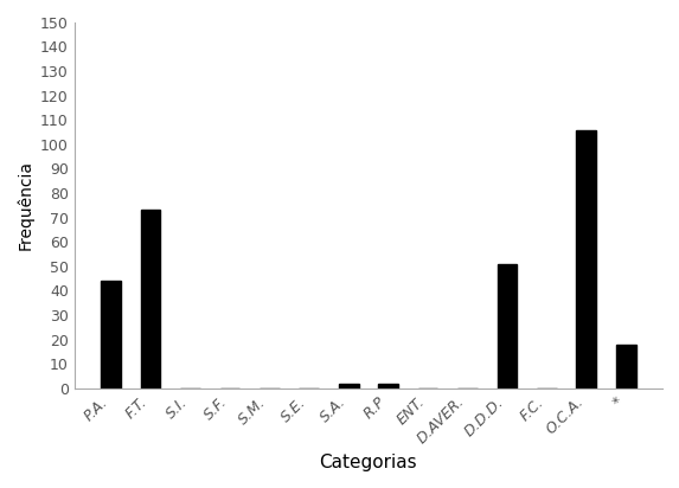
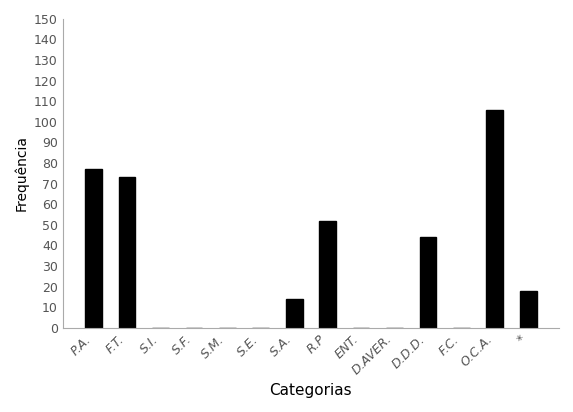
P.A.: 44 -> 77
S.A.: 2 -> 14
R.P: 2 -> 52
D.D.D.: 51 -> 44
